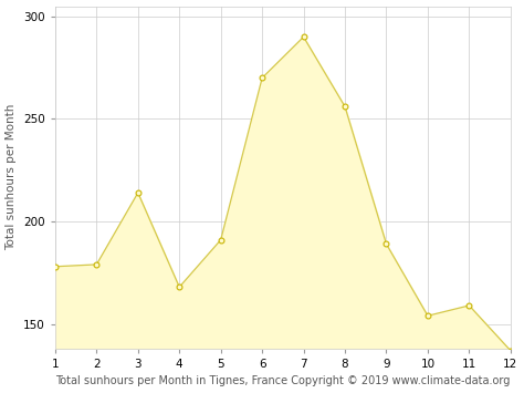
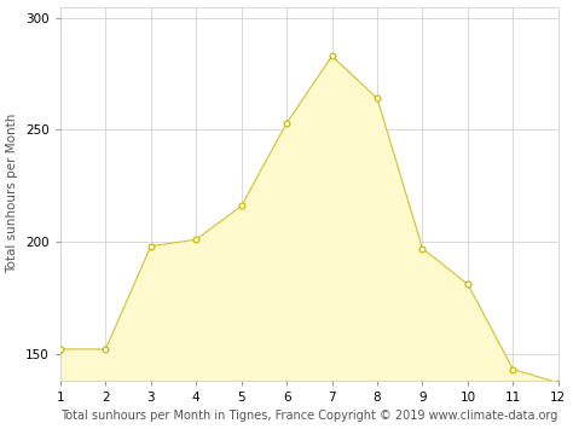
1: 178 -> 152
2: 179 -> 152
3: 214 -> 198
4: 168 -> 201
5: 191 -> 216
6: 270 -> 253
7: 290 -> 283
8: 256 -> 264
9: 189 -> 197
10: 154 -> 181
11: 159 -> 143
